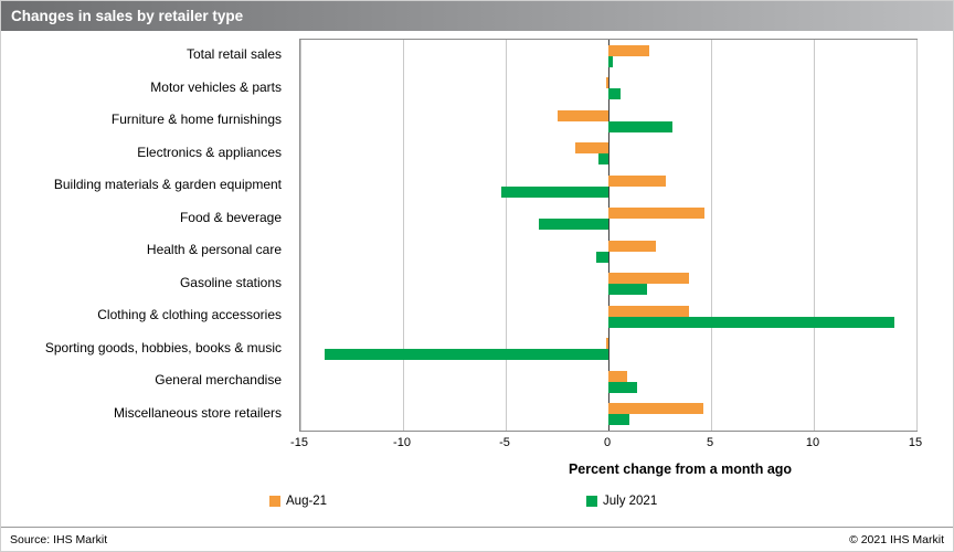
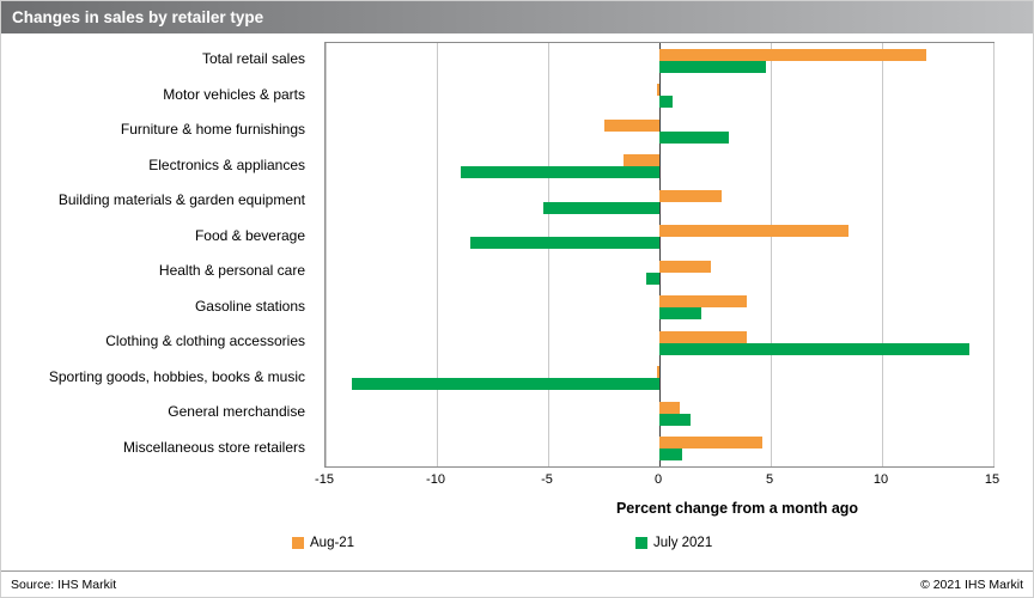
Aug-21/Total retail sales: 2.0 -> 12.0
July 2021/Total retail sales: 0.2 -> 4.8
July 2021/Electronics & appliances: -0.5 -> -8.9
Aug-21/Food & beverage: 4.7 -> 8.5
July 2021/Food & beverage: -3.4 -> -8.5
